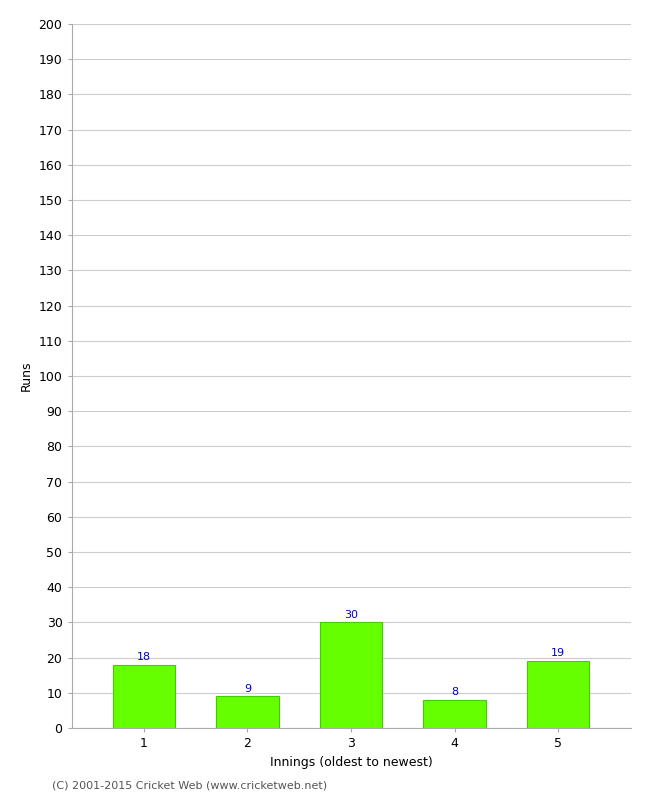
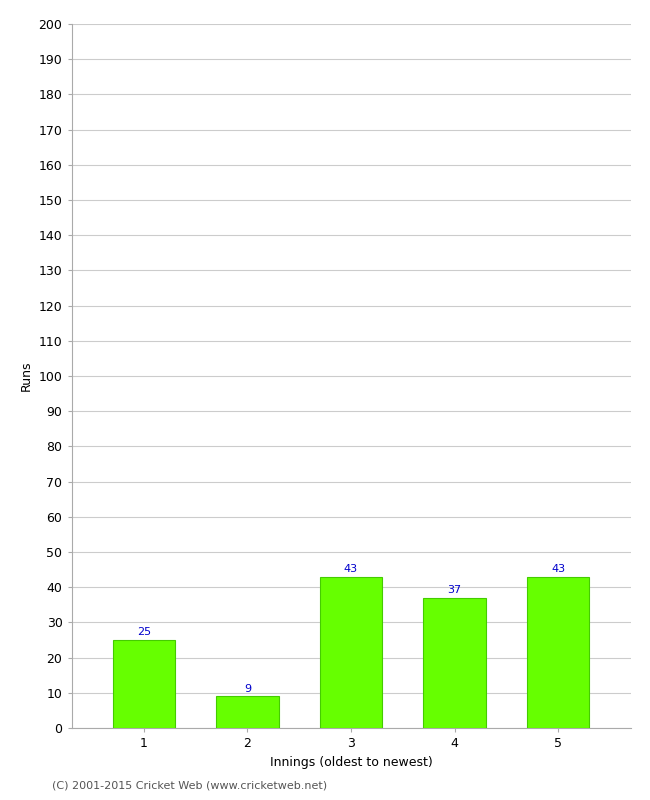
1: 18 -> 25
3: 30 -> 43
4: 8 -> 37
5: 19 -> 43
